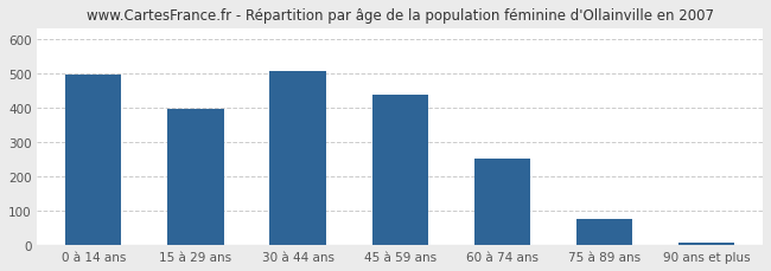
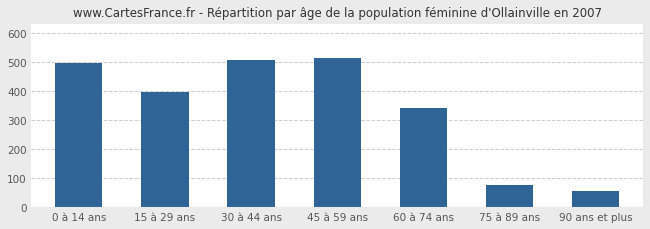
45 à 59 ans: 438 -> 515
60 à 74 ans: 252 -> 340
90 ans et plus: 8 -> 55
